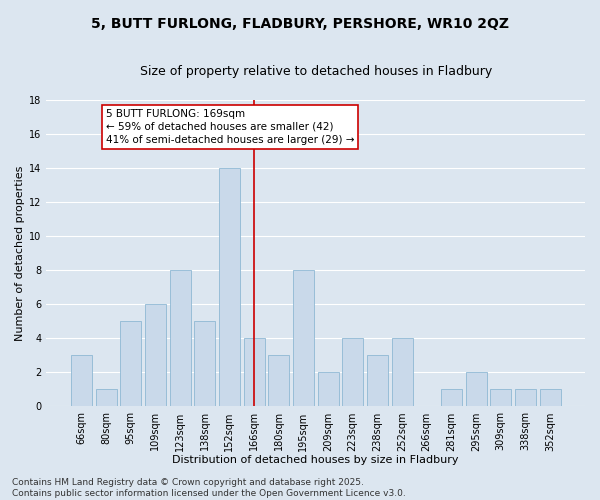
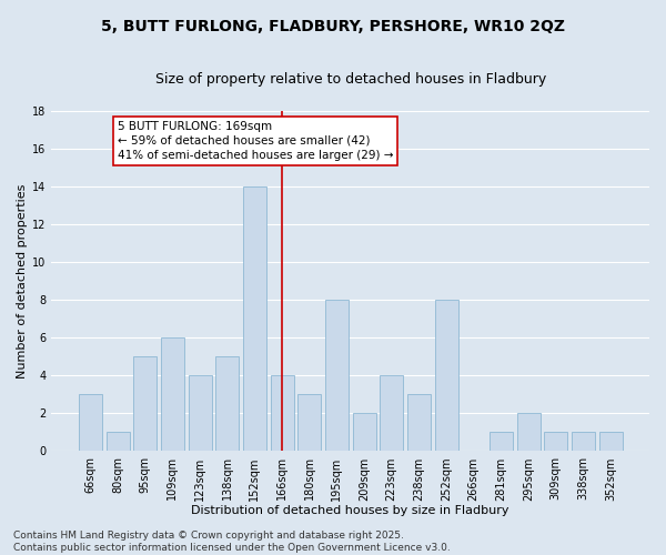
123sqm: 8 -> 4
252sqm: 4 -> 8
